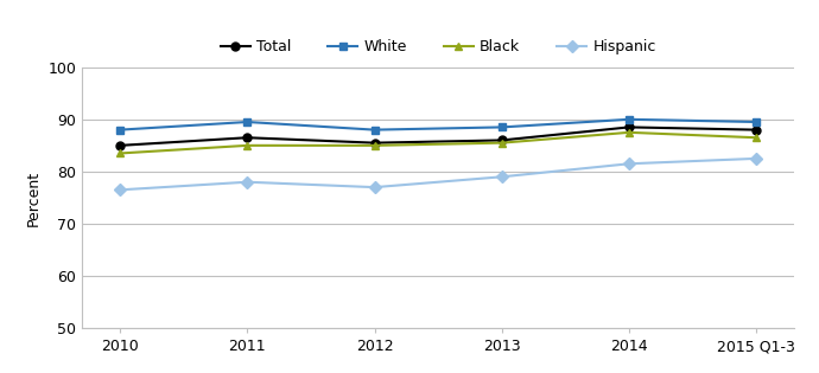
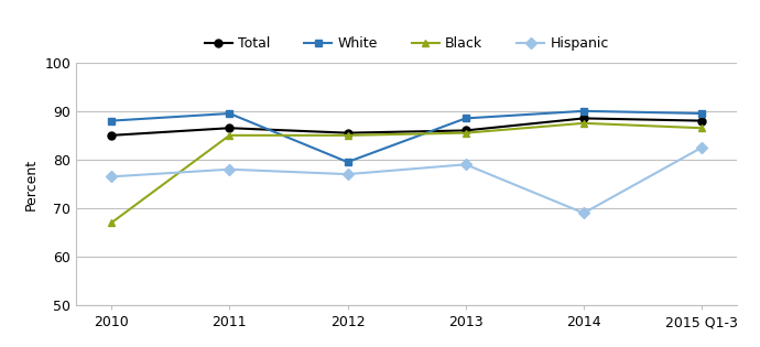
Black/2010: 83.5 -> 67.0
White/2012: 88.0 -> 79.5
Hispanic/2014: 81.5 -> 69.0
